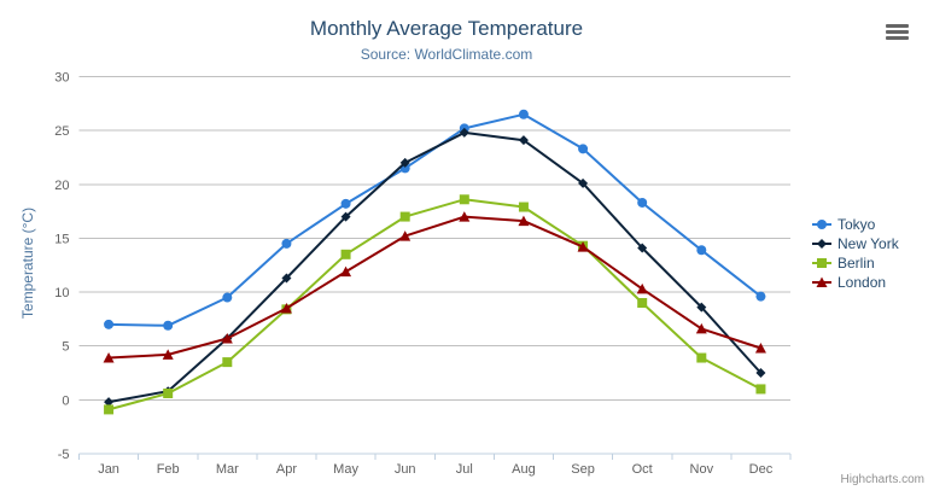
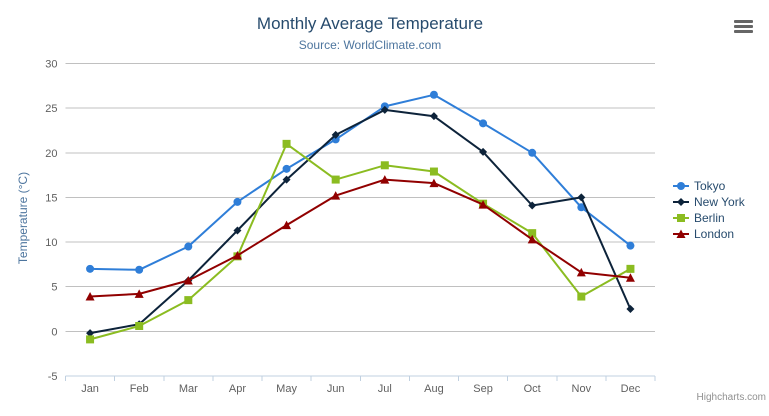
Berlin/May: 14 -> 21
Tokyo/Oct: 18 -> 20
Berlin/Oct: 9 -> 11
New York/Nov: 9 -> 15
Berlin/Dec: 1 -> 7
London/Dec: 5 -> 6
